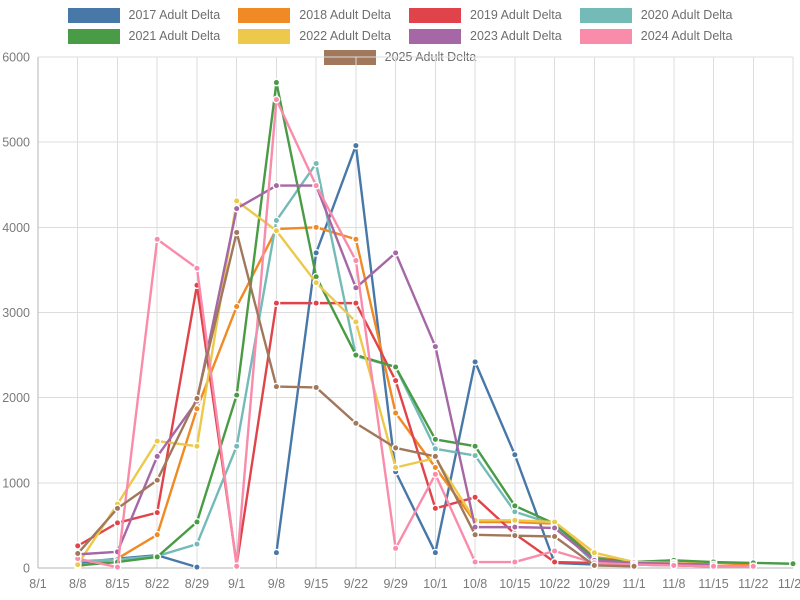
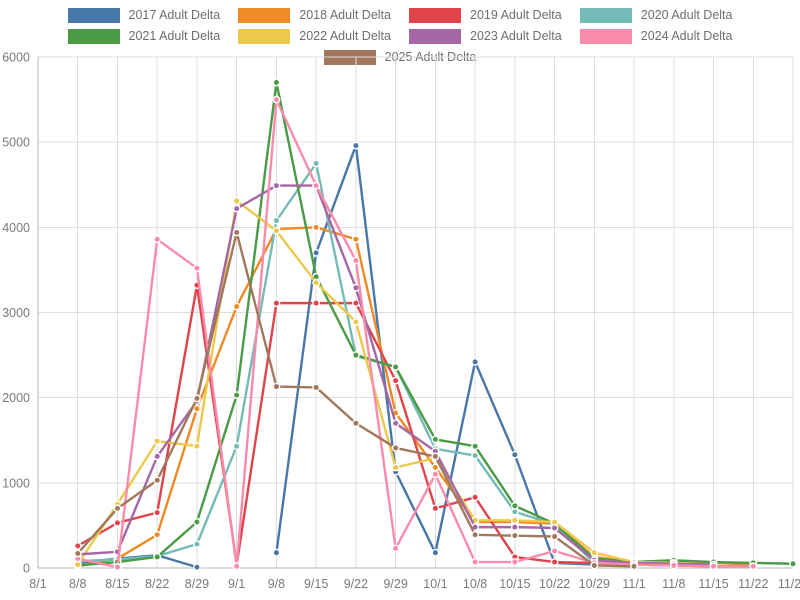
2023 Adult Delta/9/29: 3700 -> 1700
2023 Adult Delta/10/1: 2600 -> 1400
2019 Adult Delta/10/15: 400 -> 100
